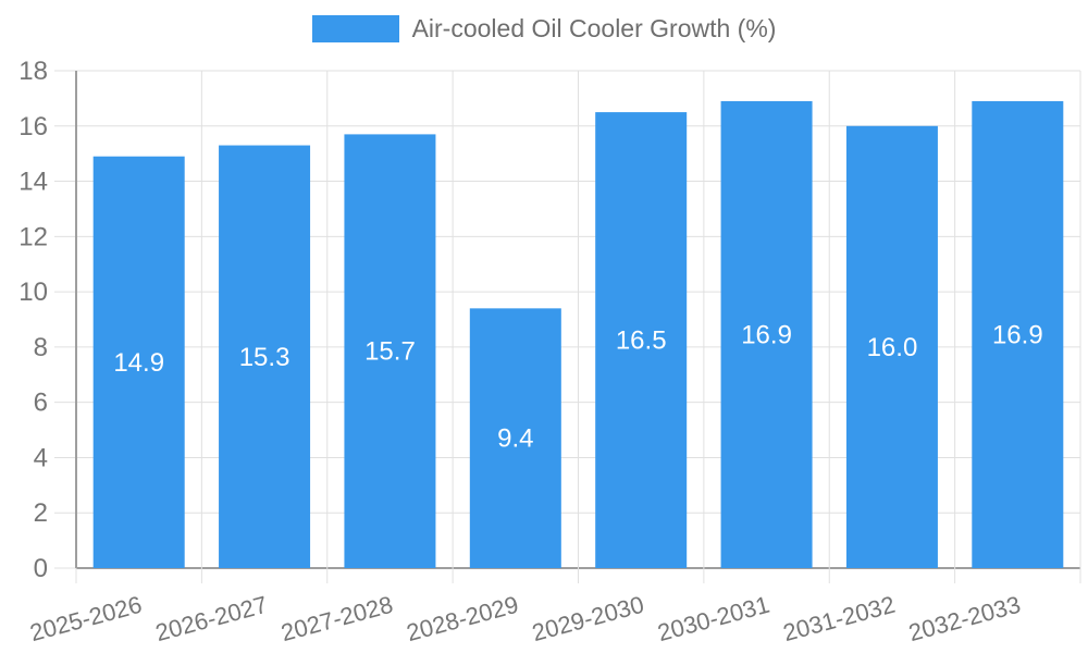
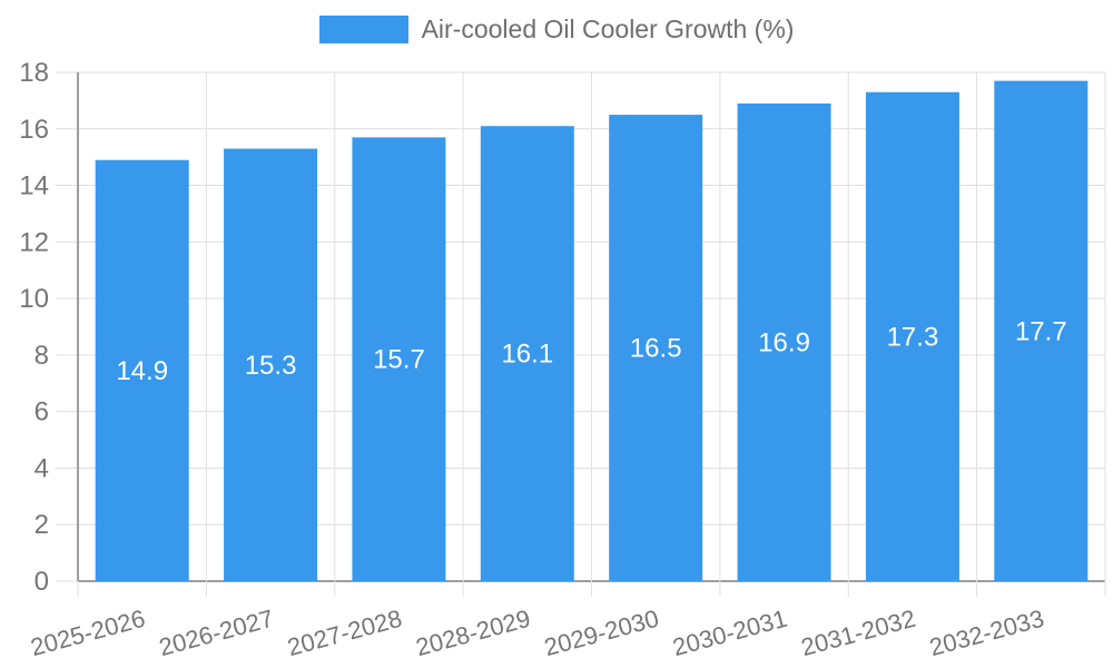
2028-2029: 9.4 -> 16.1
2031-2032: 16.0 -> 17.3
2032-2033: 16.9 -> 17.7
